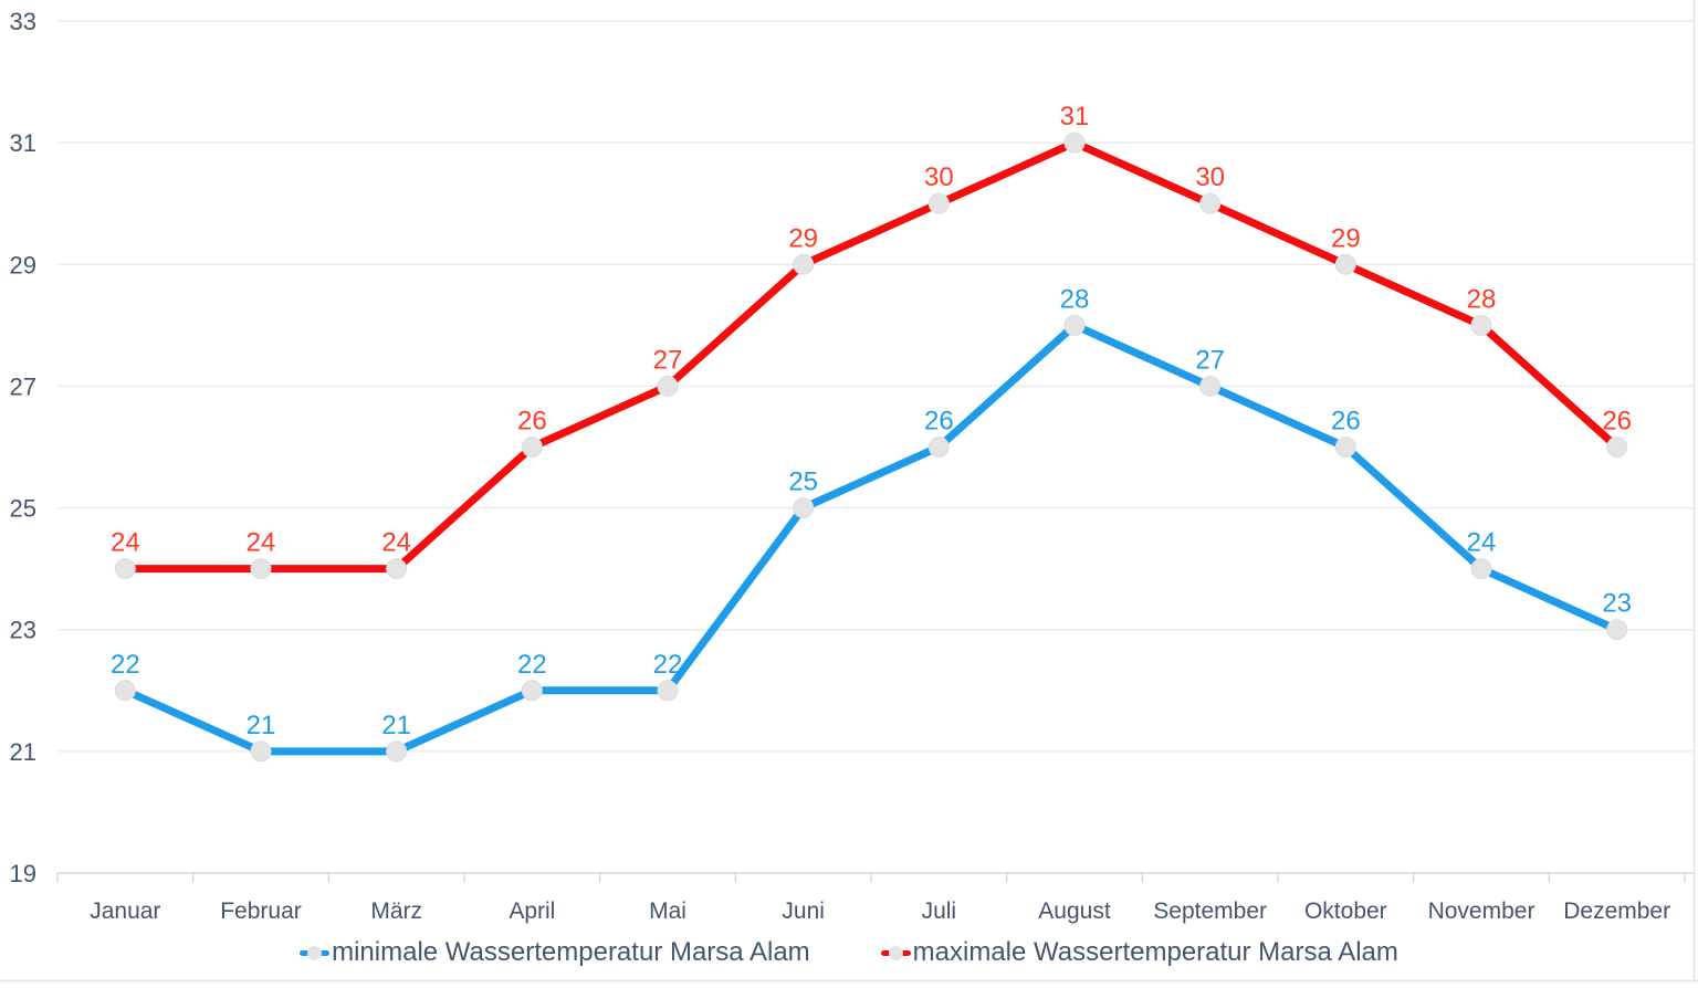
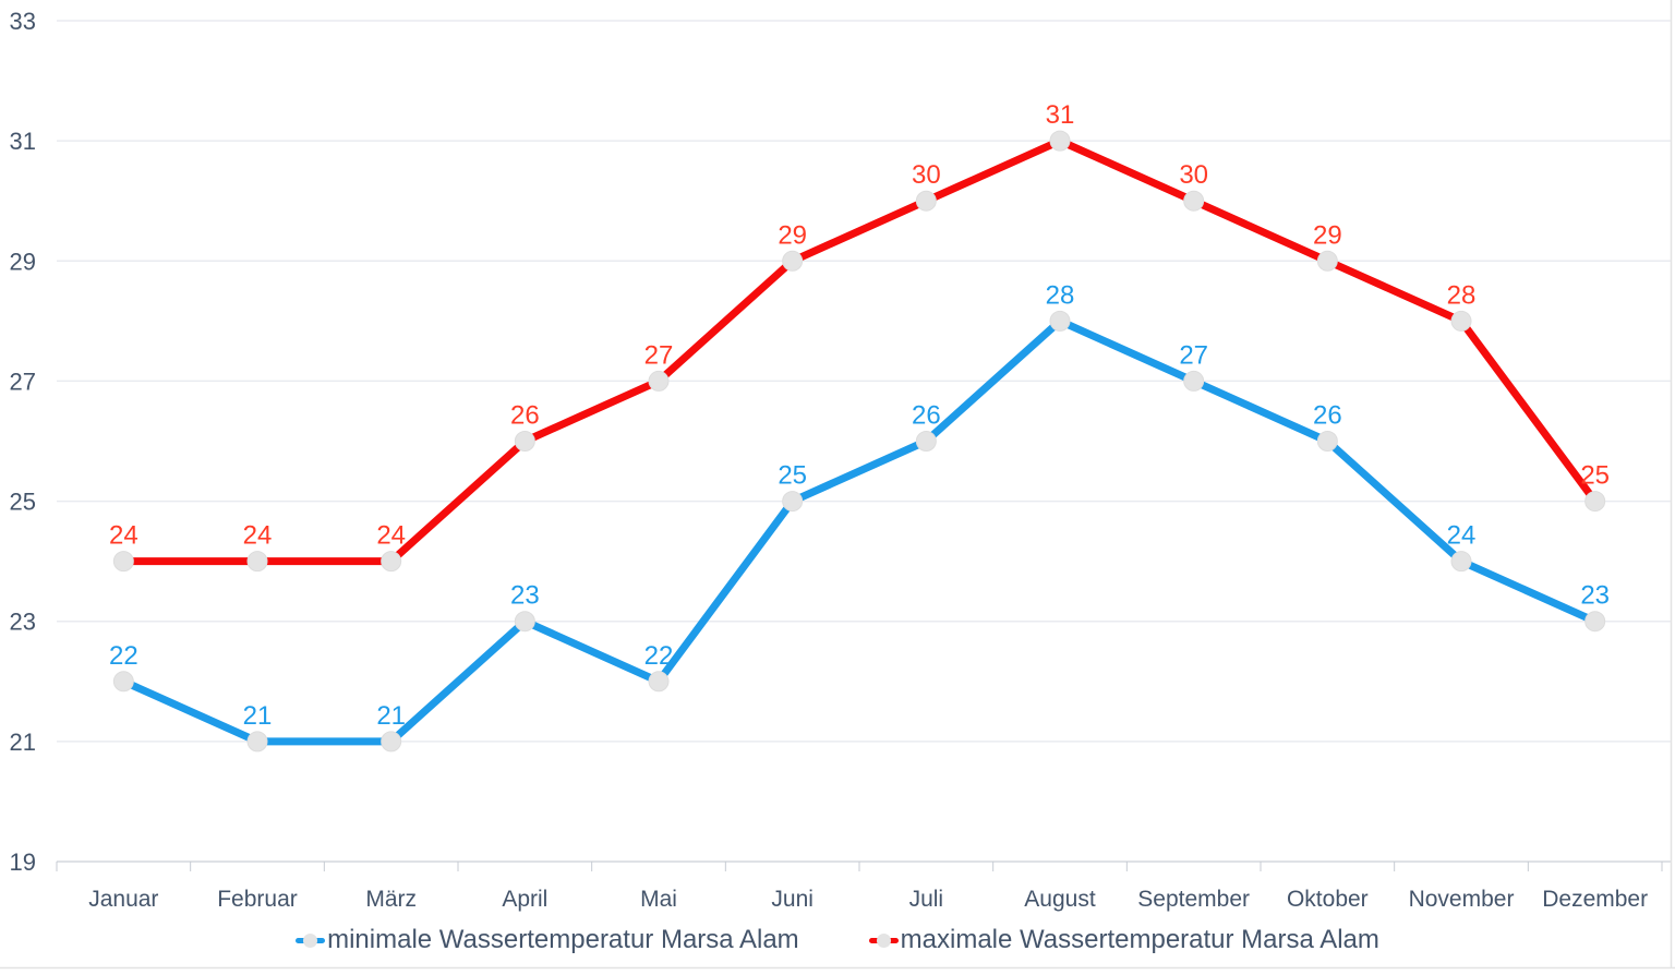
minimale Wassertemperatur Marsa Alam/April: 22 -> 23
maximale Wassertemperatur Marsa Alam/Dezember: 26 -> 25
